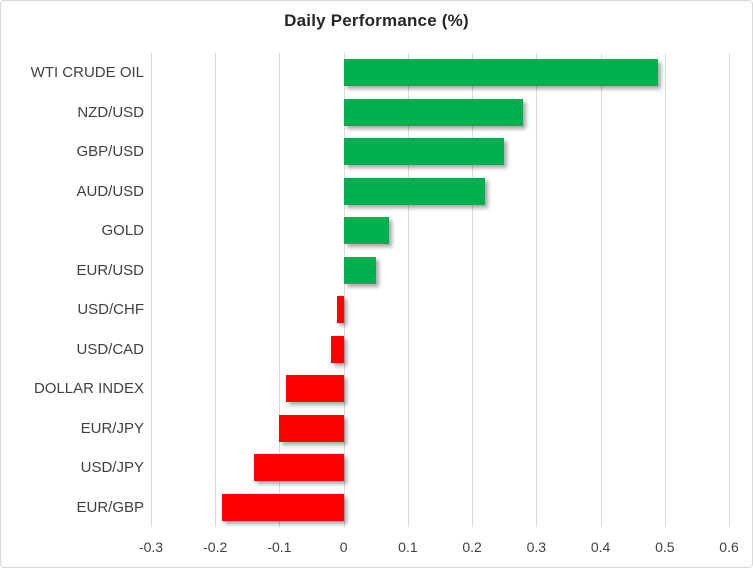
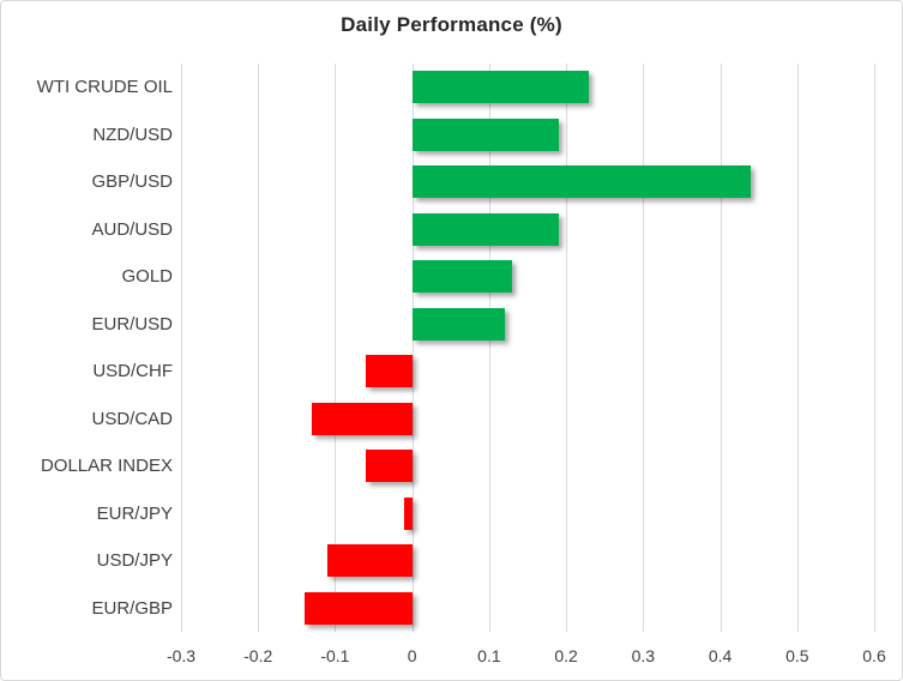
WTI CRUDE OIL: 0.49 -> 0.23
NZD/USD: 0.28 -> 0.19
GBP/USD: 0.25 -> 0.44
AUD/USD: 0.22 -> 0.19
GOLD: 0.07 -> 0.13
EUR/USD: 0.05 -> 0.12
USD/CHF: -0.01 -> -0.06
USD/CAD: -0.02 -> -0.13
DOLLAR INDEX: -0.09 -> -0.06
EUR/JPY: -0.10 -> -0.01
USD/JPY: -0.14 -> -0.11
EUR/GBP: -0.19 -> -0.14
